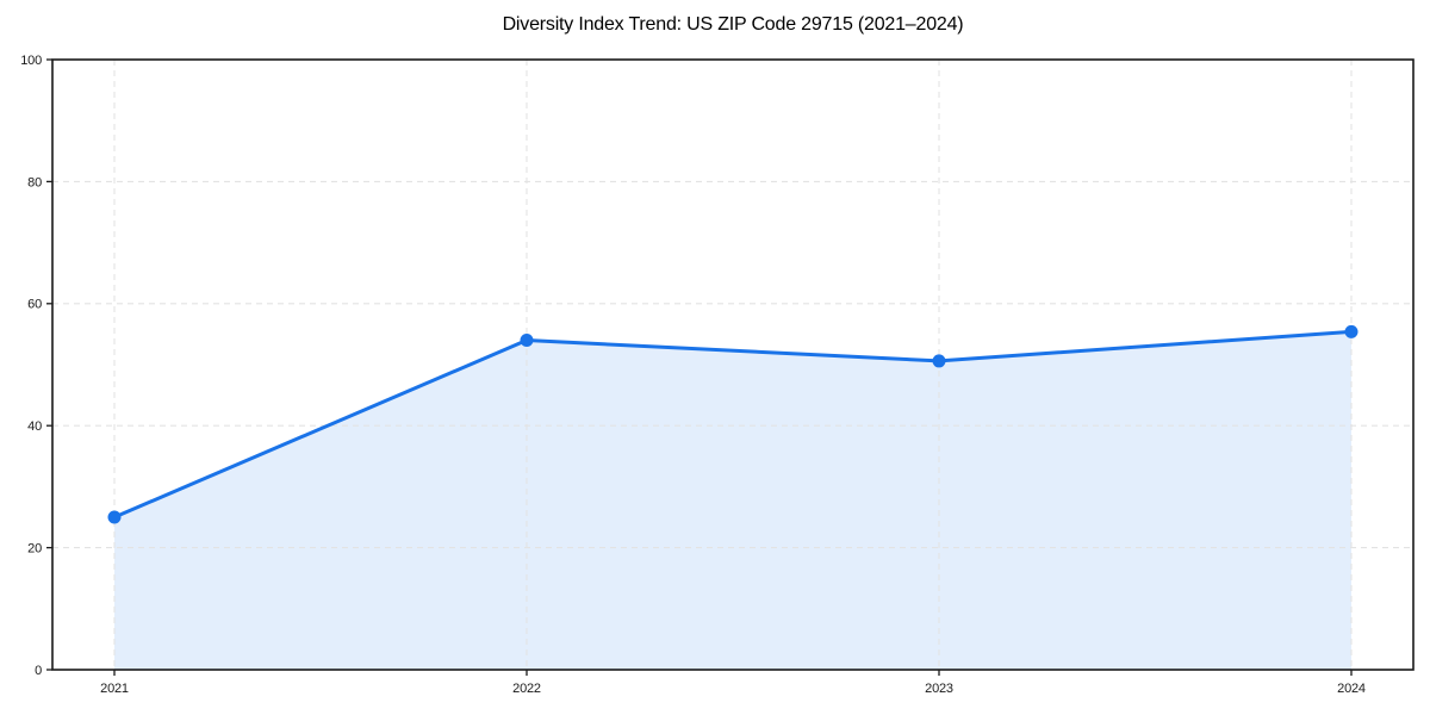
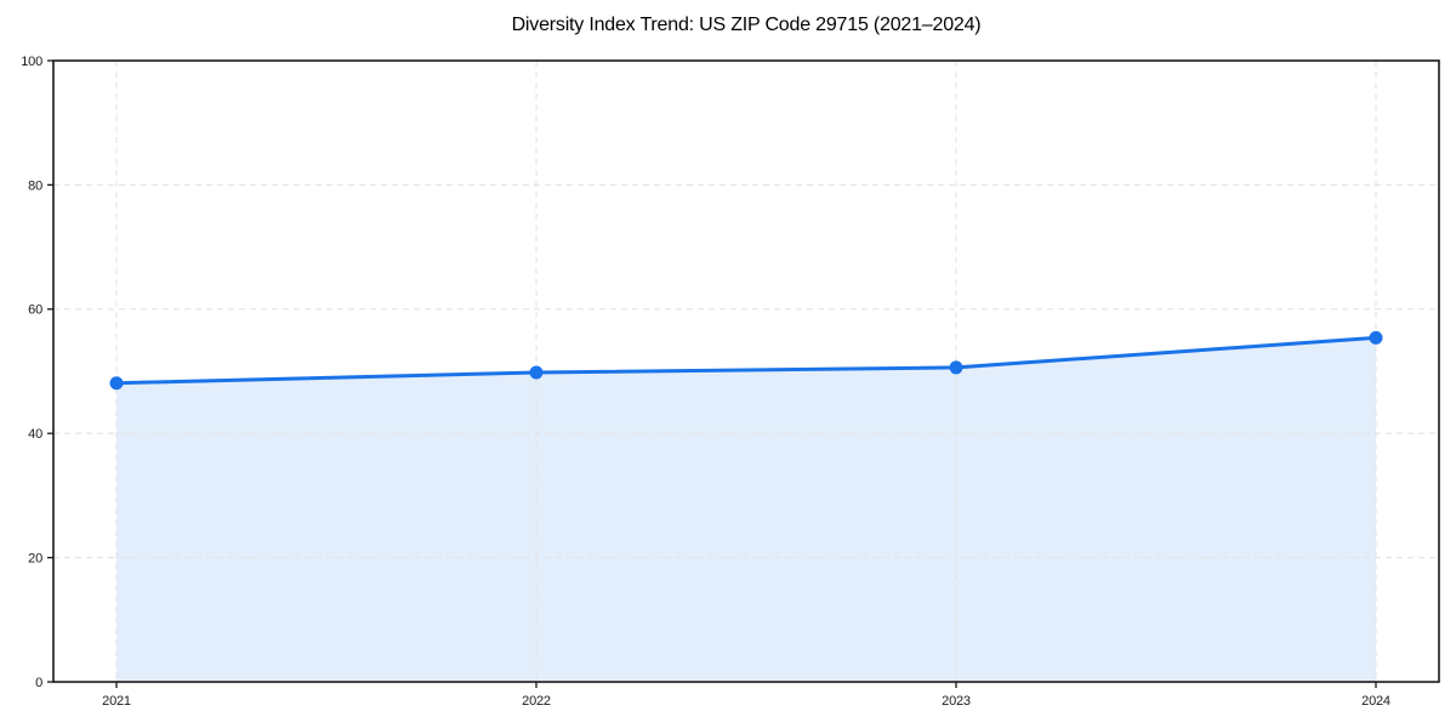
2021: 25 -> 48
2022: 54 -> 50
